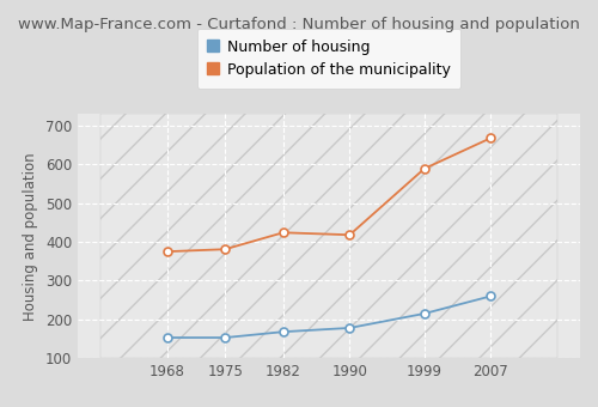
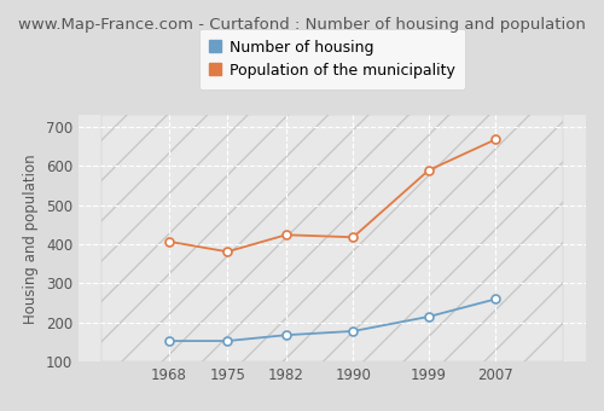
Population of the municipality/1968: 375 -> 407
